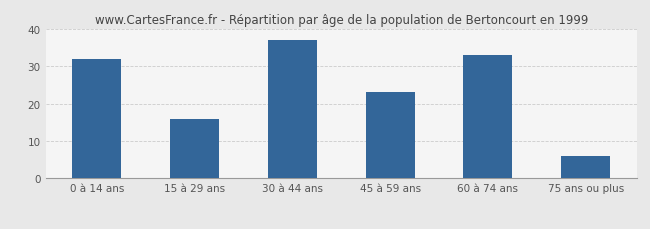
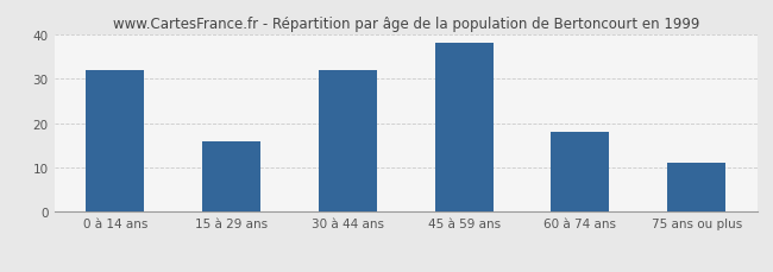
30 à 44 ans: 37 -> 32
45 à 59 ans: 23 -> 38
60 à 74 ans: 33 -> 18
75 ans ou plus: 6 -> 11
